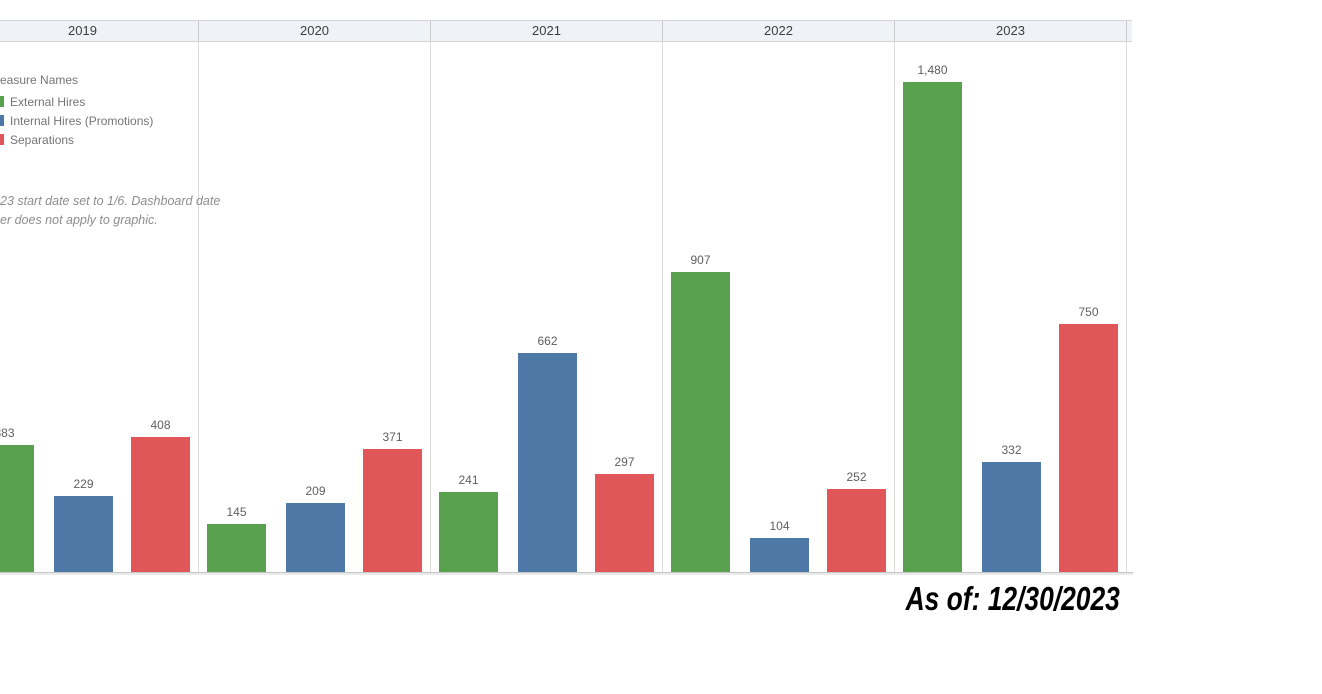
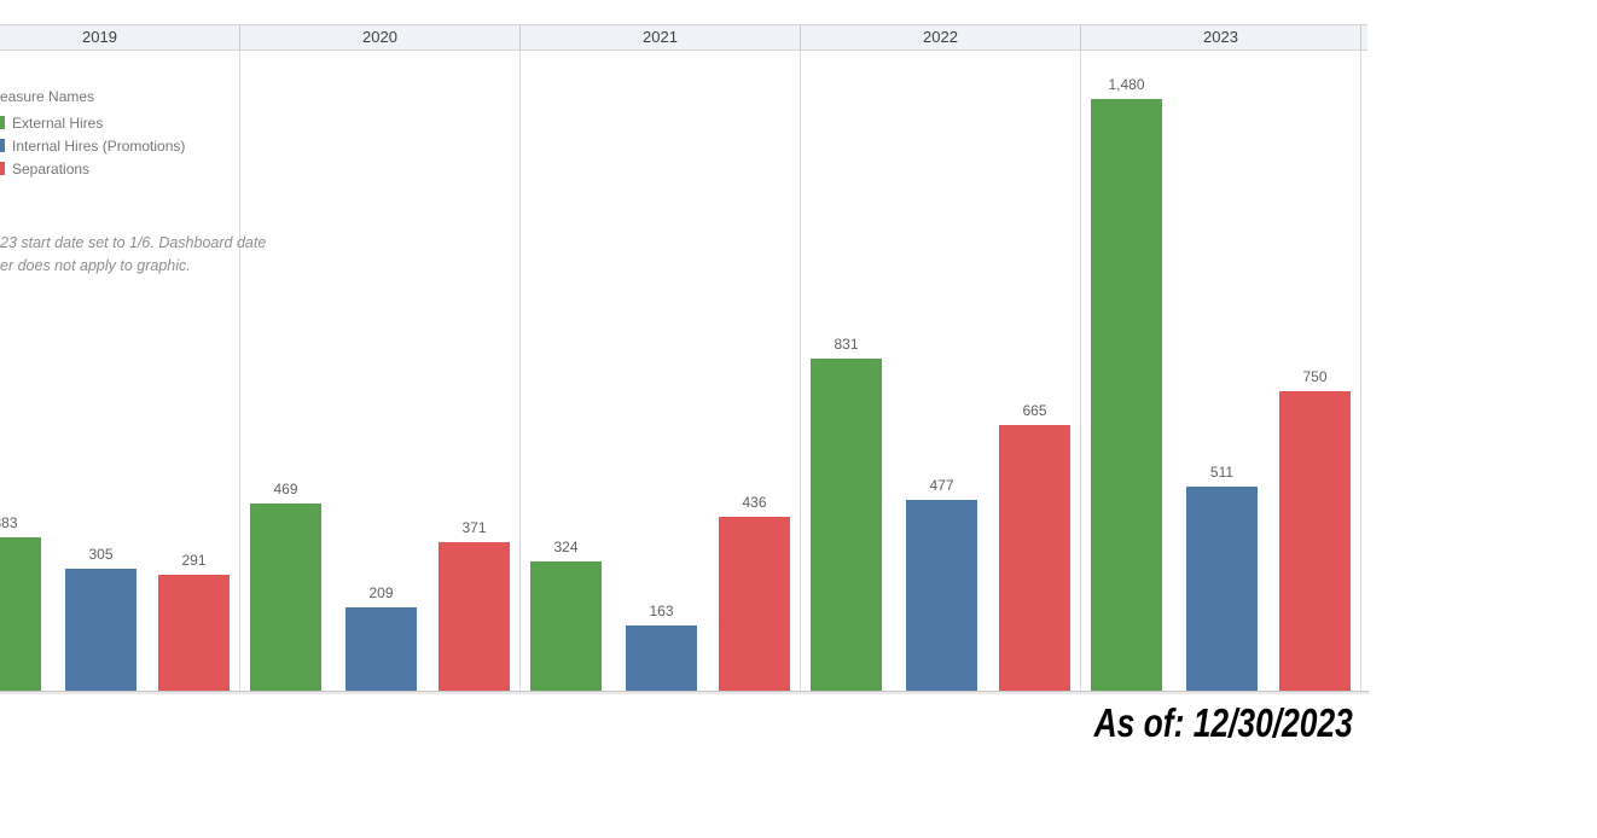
Internal Hires (Promotions)/2019: 229 -> 305
Separations/2019: 408 -> 291
External Hires/2020: 145 -> 469
External Hires/2021: 241 -> 324
Internal Hires (Promotions)/2021: 662 -> 163
Separations/2021: 297 -> 436
External Hires/2022: 907 -> 831
Internal Hires (Promotions)/2022: 104 -> 477
Separations/2022: 252 -> 665
Internal Hires (Promotions)/2023: 332 -> 511
